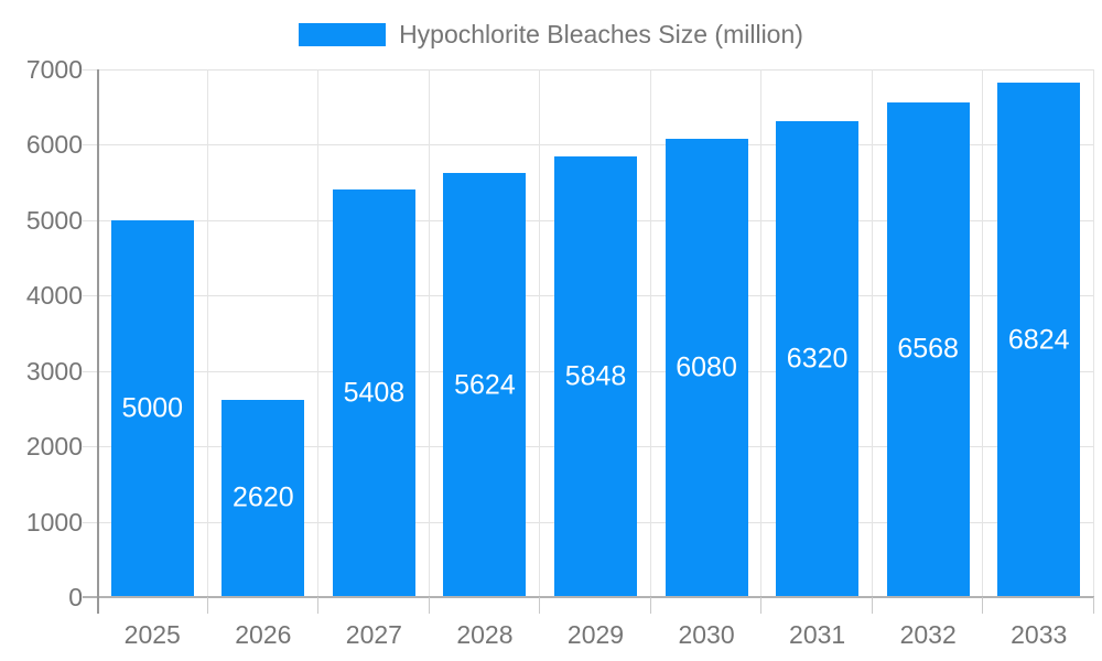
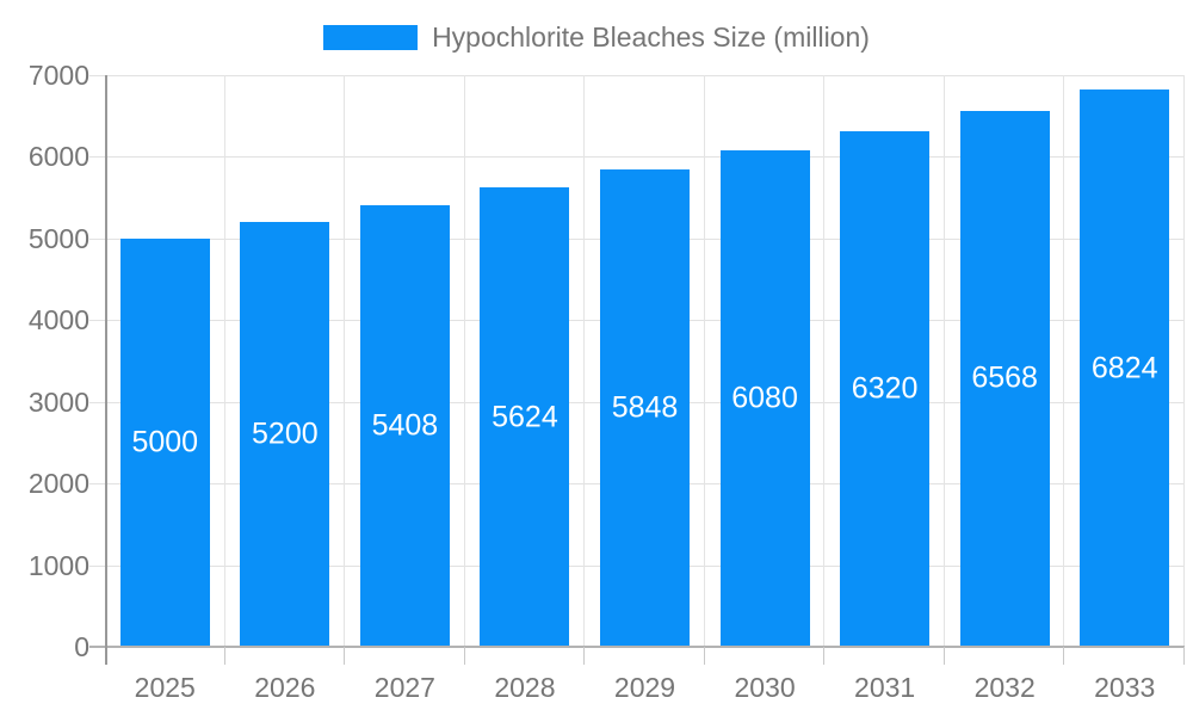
2026: 2620 -> 5200
